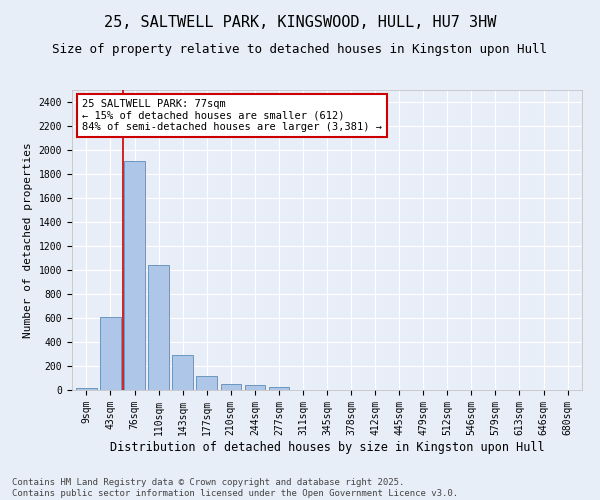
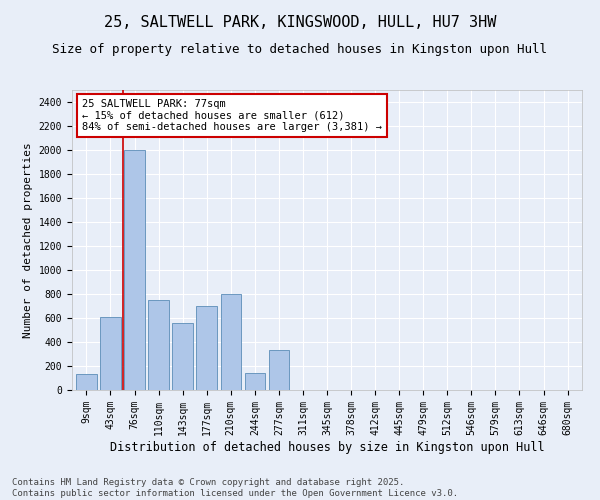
9sqm: 20 -> 130
76sqm: 1910 -> 2000
110sqm: 1040 -> 750
143sqm: 300 -> 560
177sqm: 120 -> 700
210sqm: 50 -> 800
244sqm: 40 -> 140
277sqm: 30 -> 330
